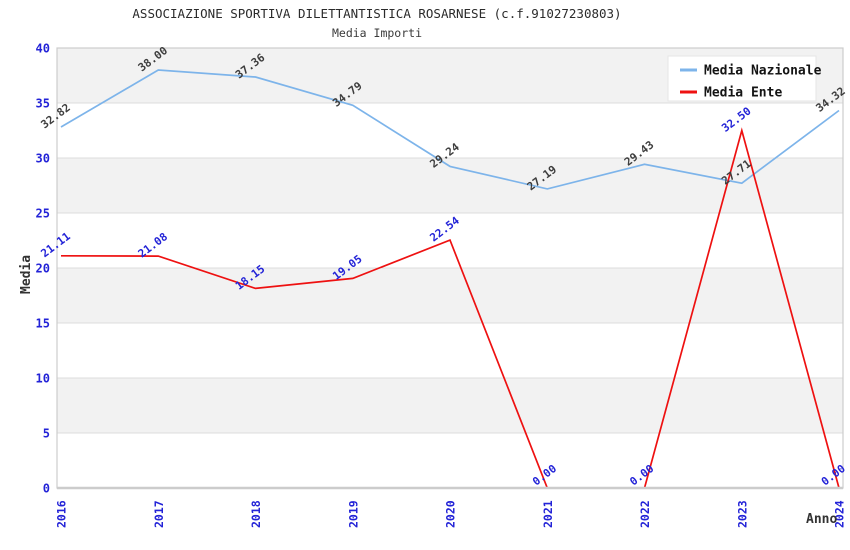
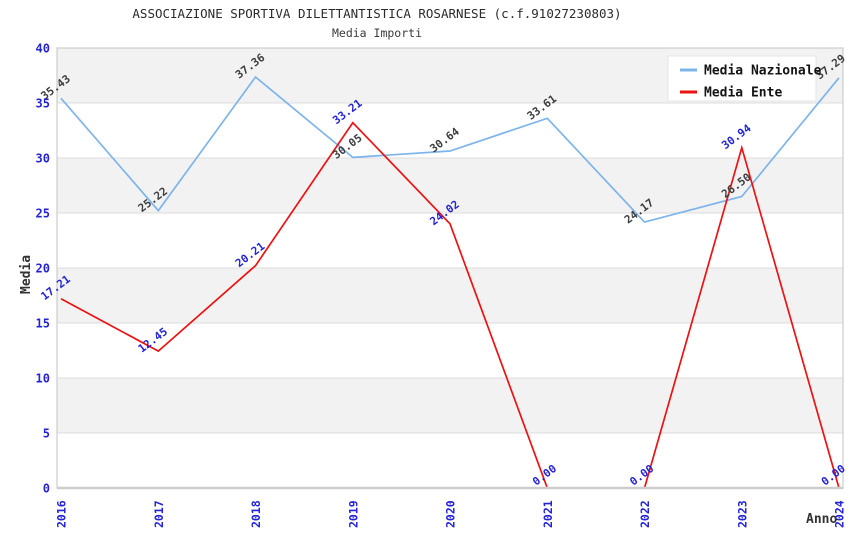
Media Nazionale/2016: 32.82 -> 35.43
Media Ente/2016: 21.11 -> 17.21
Media Nazionale/2017: 38.00 -> 25.22
Media Ente/2017: 21.08 -> 12.45
Media Ente/2018: 18.15 -> 20.21
Media Nazionale/2019: 34.79 -> 30.05
Media Ente/2019: 19.05 -> 33.21
Media Nazionale/2020: 29.24 -> 30.64
Media Ente/2020: 22.54 -> 24.02
Media Nazionale/2021: 27.19 -> 33.61
Media Nazionale/2022: 29.43 -> 24.17
Media Nazionale/2023: 27.71 -> 26.50
Media Ente/2023: 32.50 -> 30.94
Media Nazionale/2024: 34.32 -> 37.29
